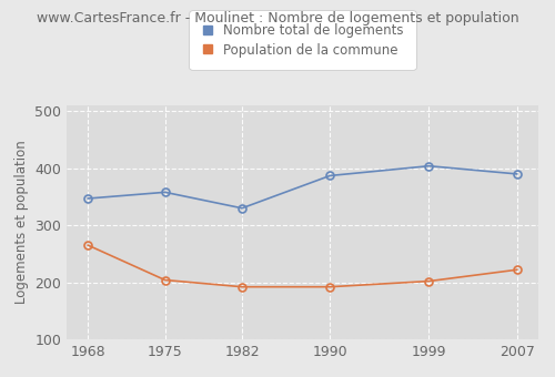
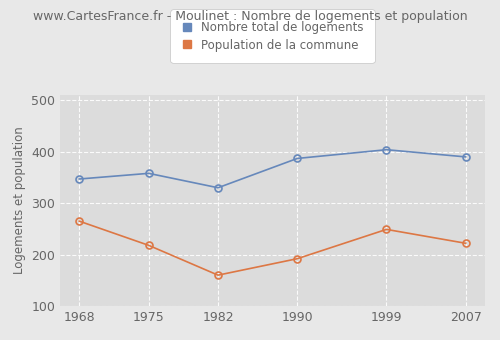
Population de la commune/1975: 204 -> 218
Population de la commune/1982: 192 -> 160
Population de la commune/1999: 202 -> 249
